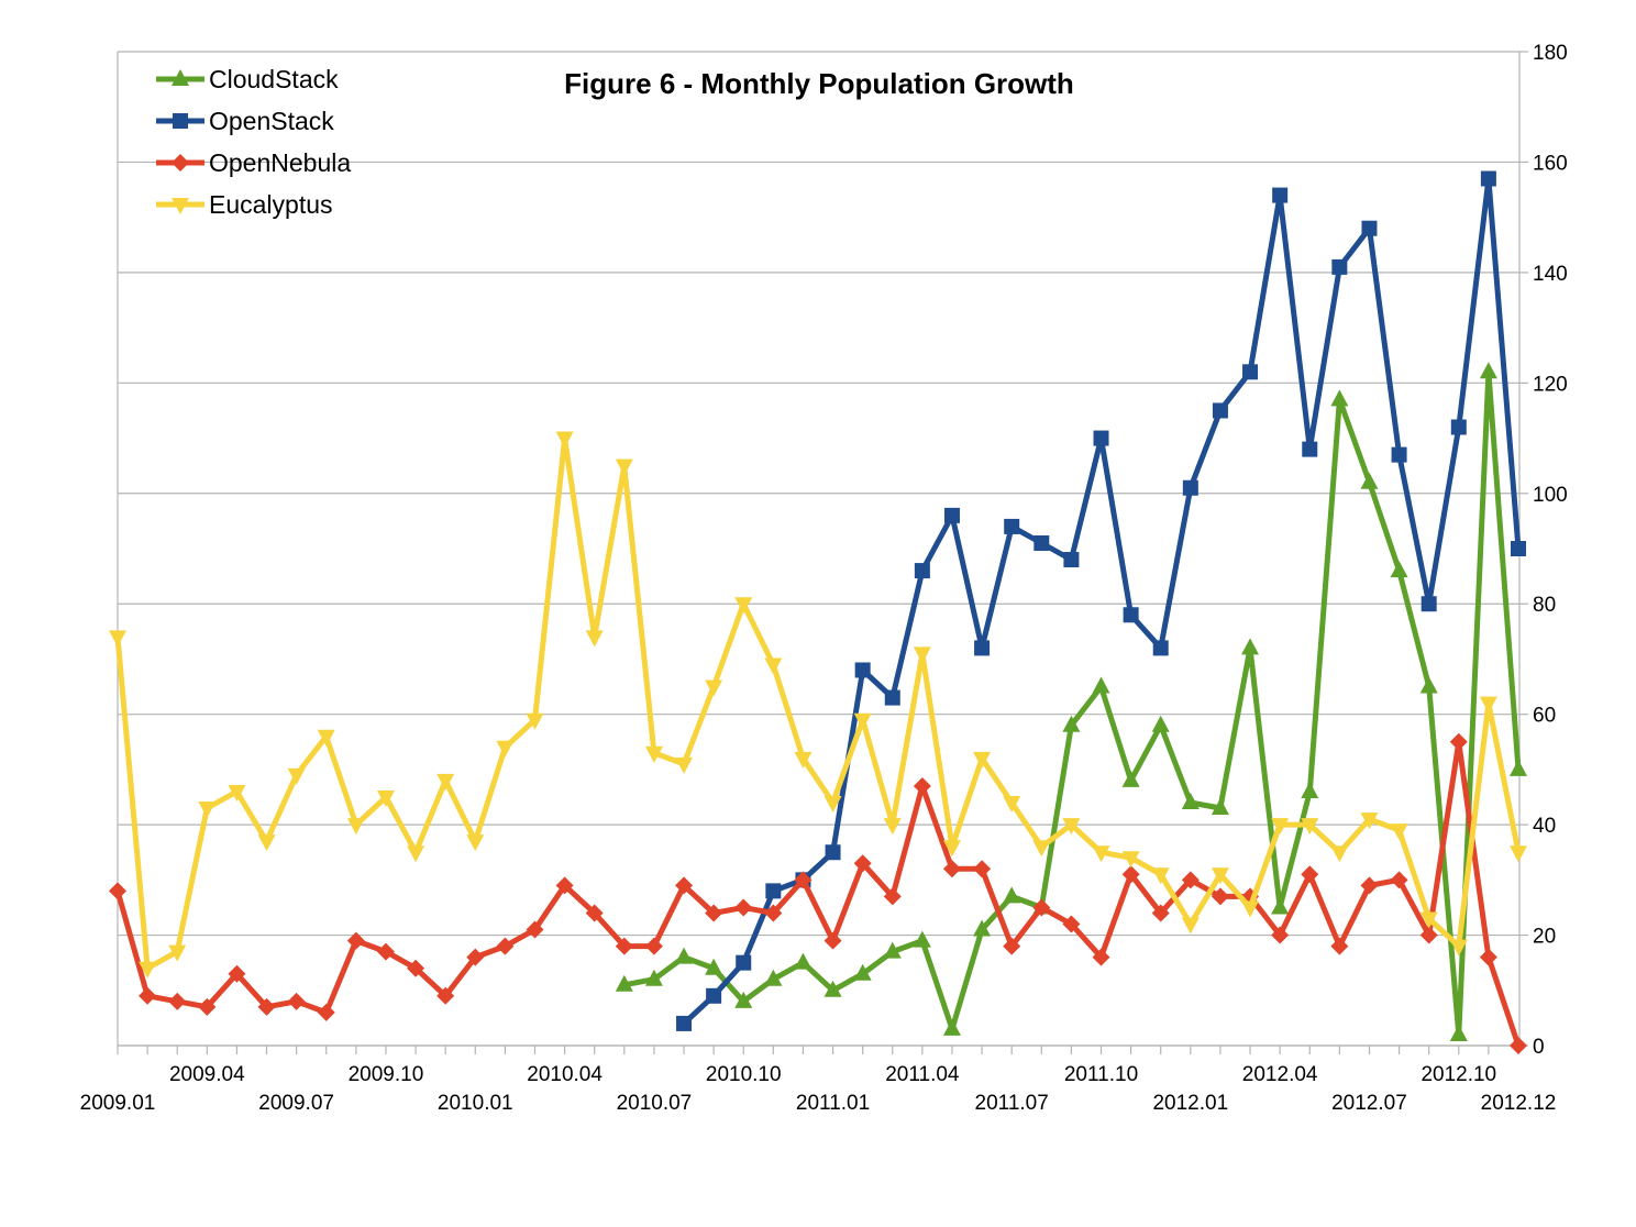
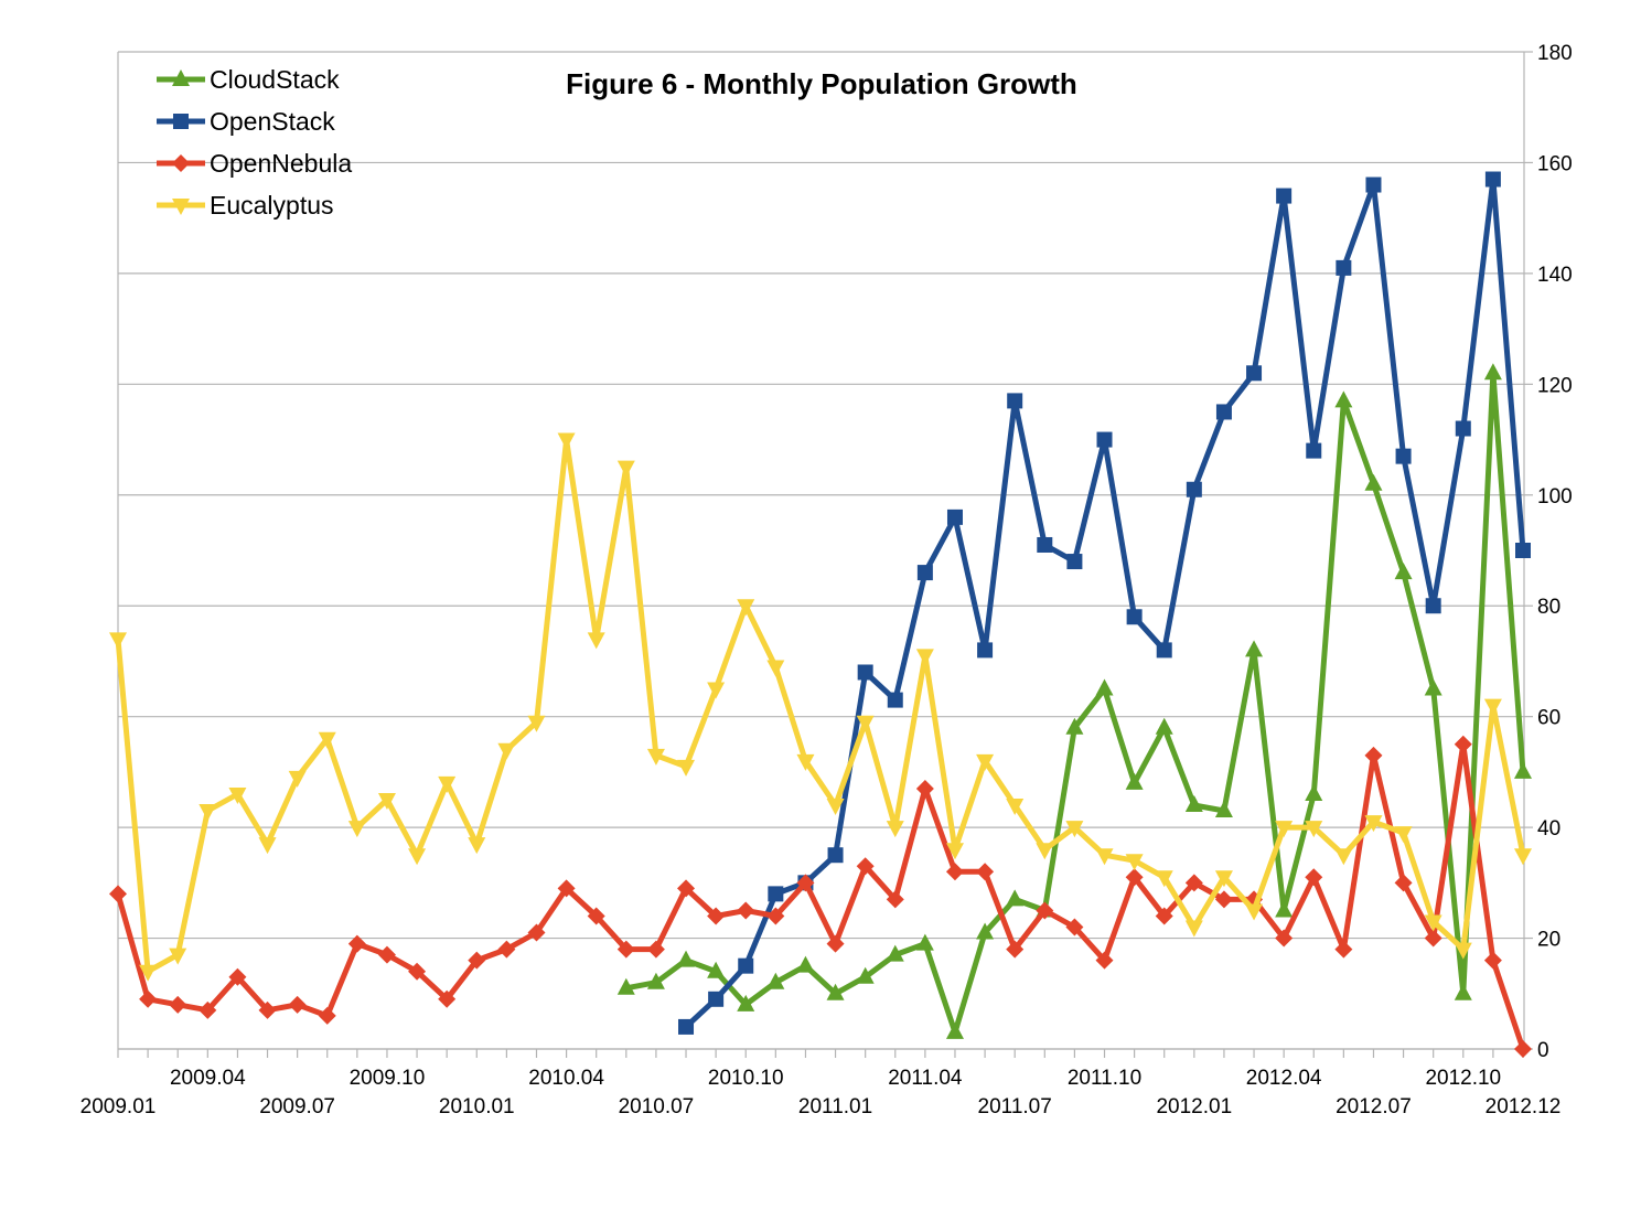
OpenStack/2011.07: 94 -> 117
OpenStack/2012.07: 148 -> 156
OpenNebula/2012.07: 29 -> 53
CloudStack/2012.10: 2 -> 10
